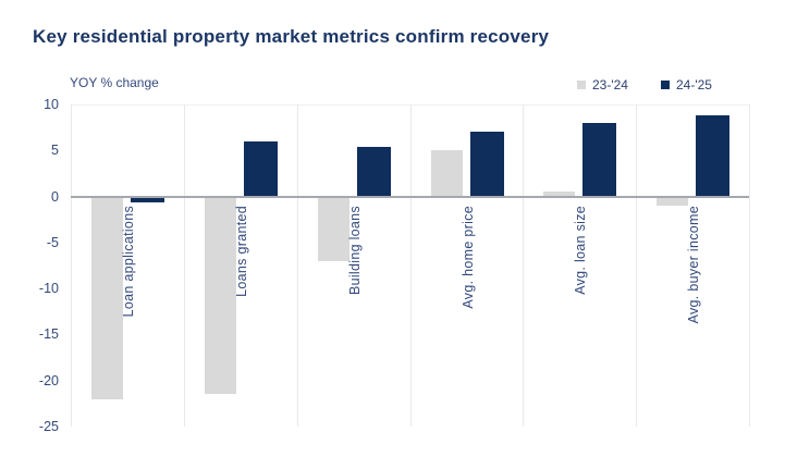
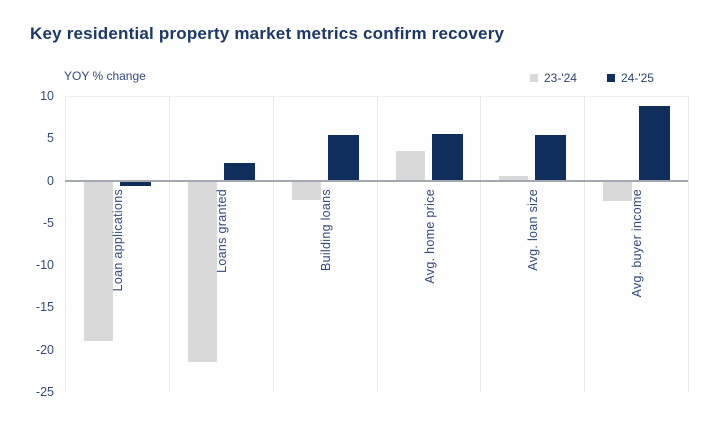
23-'24/Loan applications: -22 -> -19
24-'25/Loans granted: 6 -> 2
23-'24/Building loans: -7 -> -2
23-'24/Avg. home price: 5 -> 4
24-'25/Avg. home price: 7 -> 6
24-'25/Avg. loan size: 8 -> 5
23-'24/Avg. buyer income: -1 -> -2
